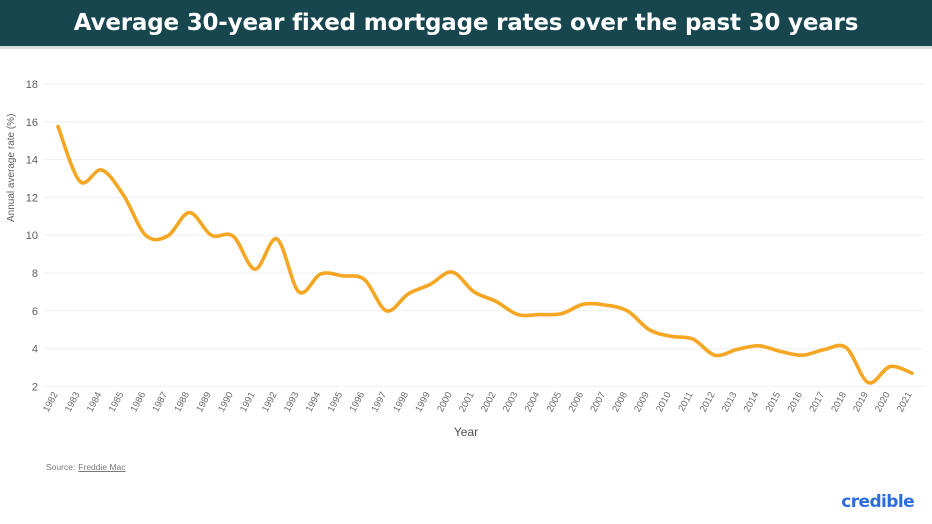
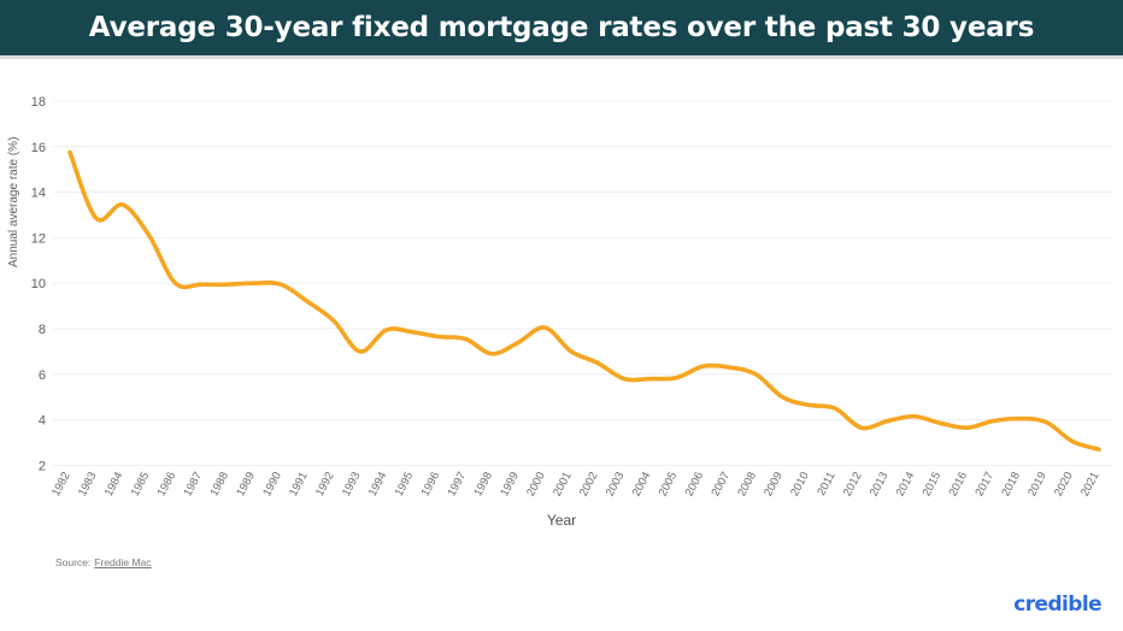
1988: 11.2 -> 9.9
1991: 8.2 -> 9.2
1992: 9.8 -> 8.3
1997: 6.0 -> 7.5
2019: 2.2 -> 3.9
